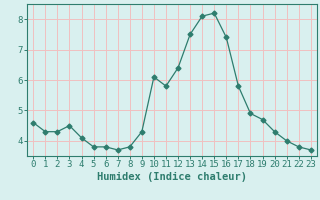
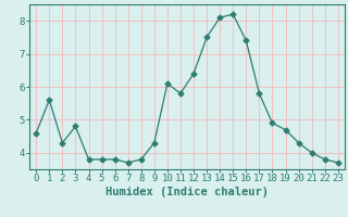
1: 4.3 -> 5.6
3: 4.5 -> 4.8
4: 4.1 -> 3.8
